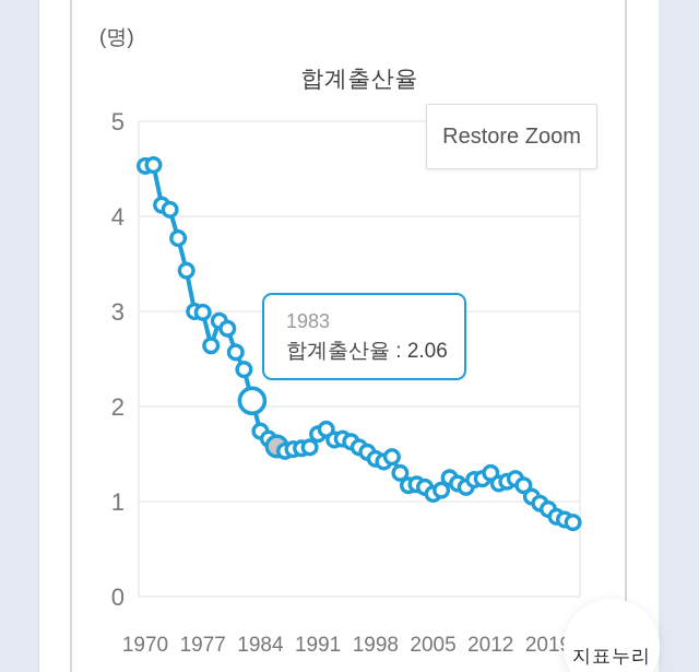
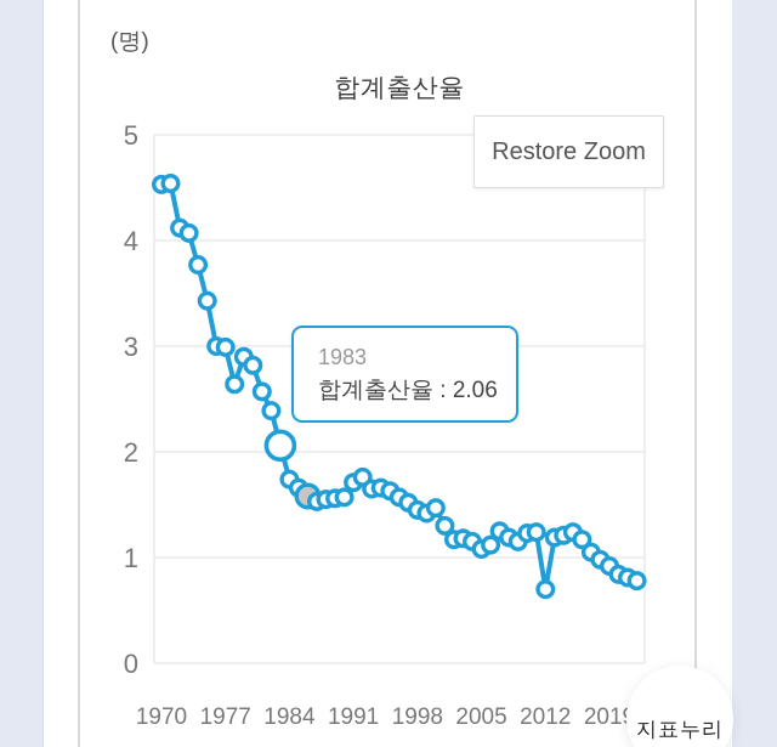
2012: 1.3 -> 0.7
